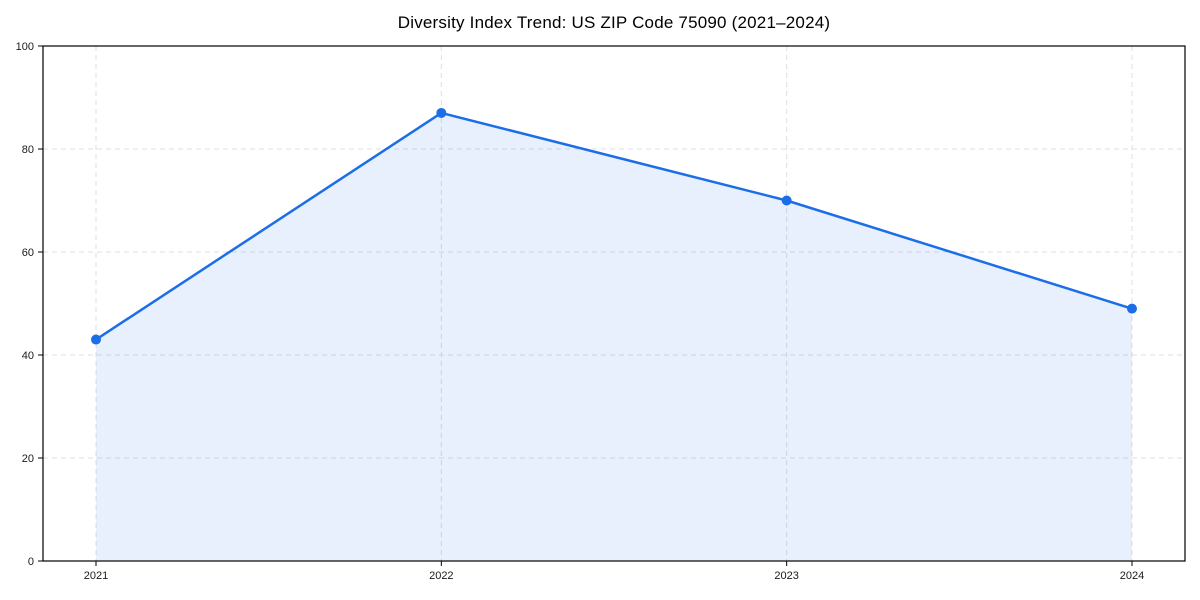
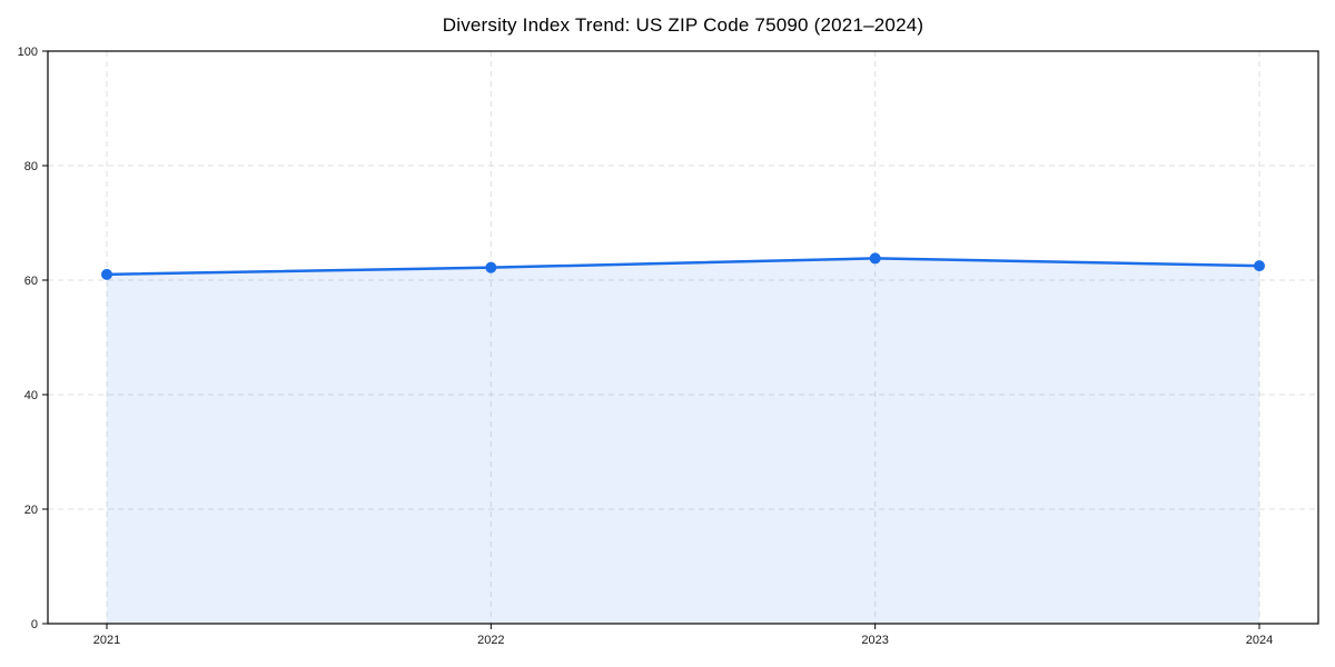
2021: 43 -> 61
2022: 87 -> 62
2023: 70 -> 64
2024: 49 -> 62
